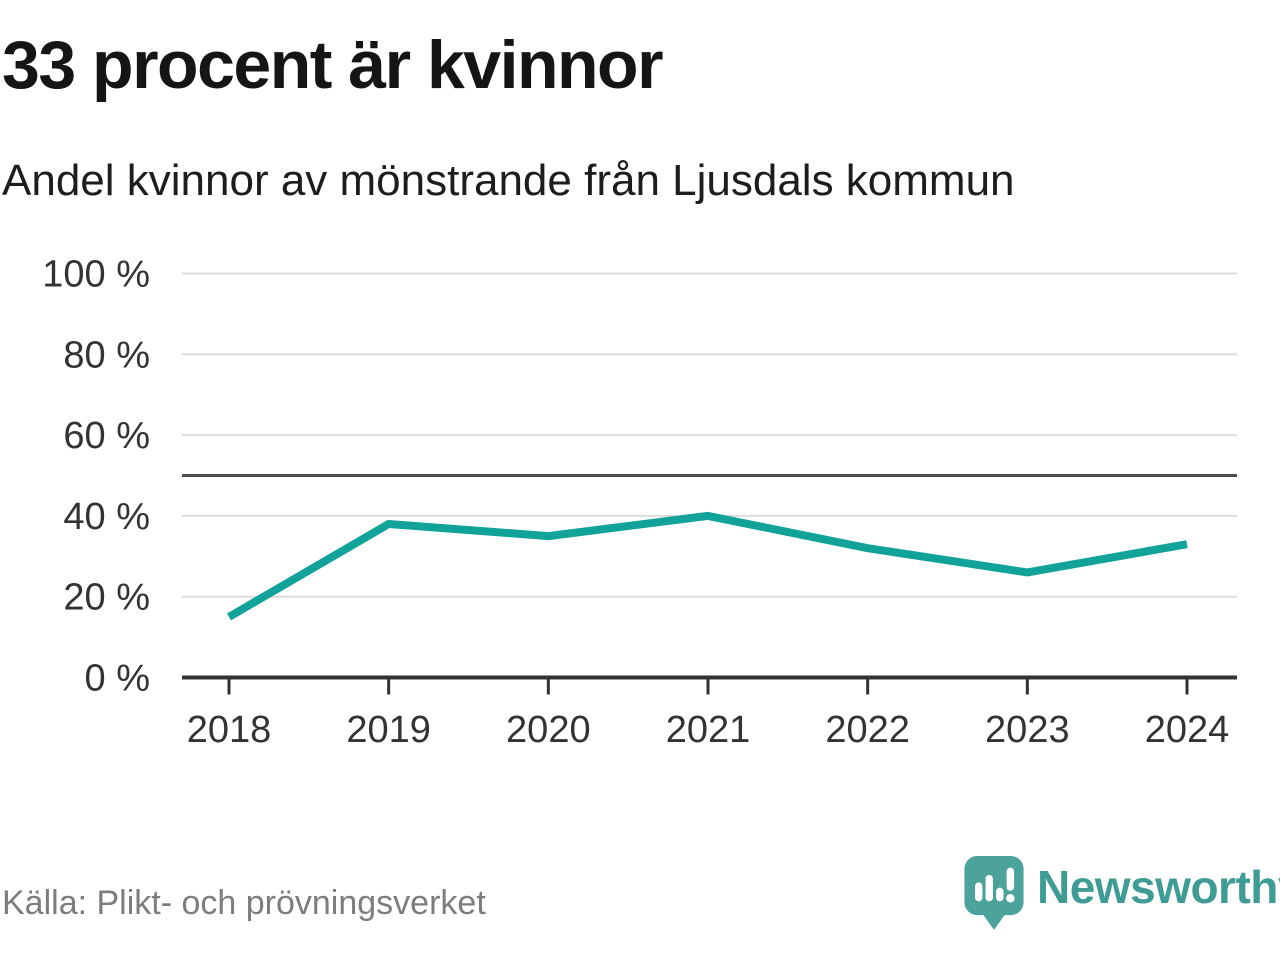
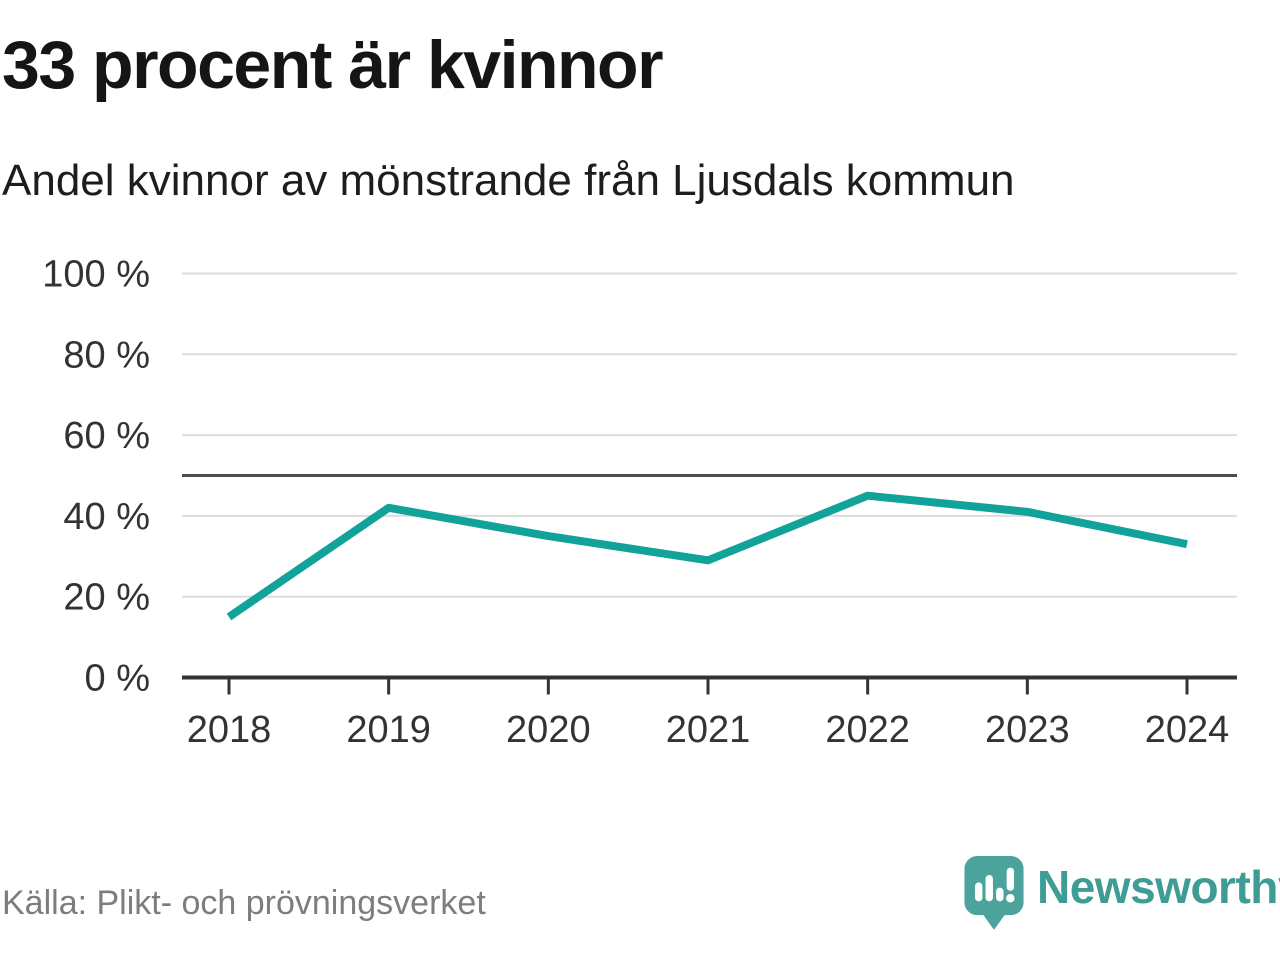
2019: 38% -> 42%
2021: 40% -> 29%
2022: 32% -> 45%
2023: 26% -> 41%
